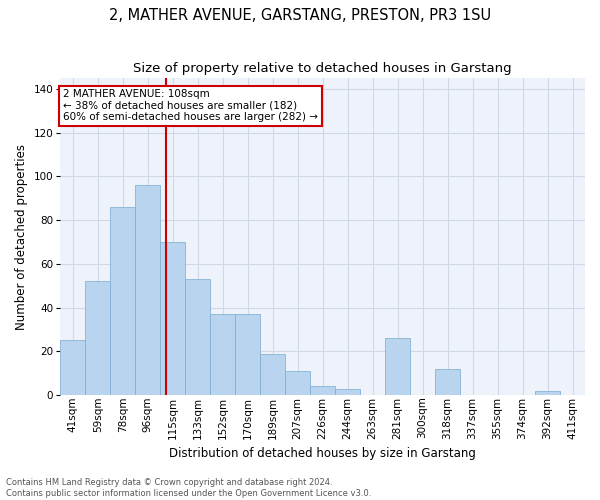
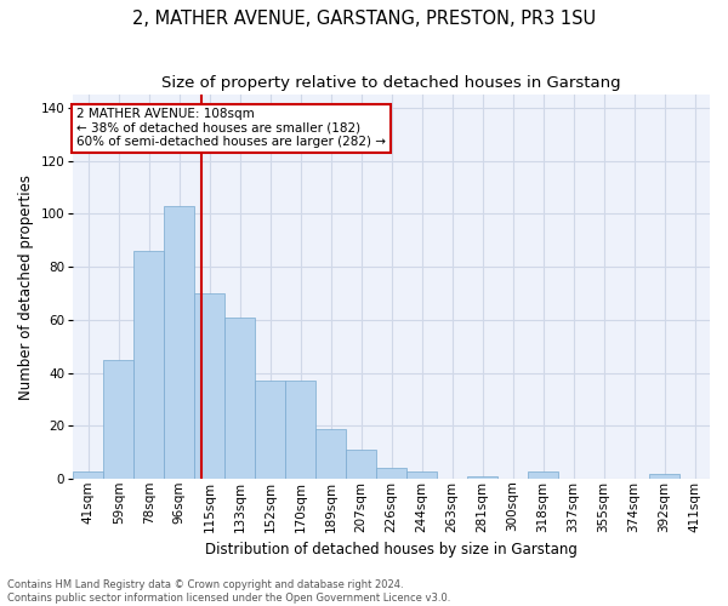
41sqm: 25 -> 3
59sqm: 52 -> 45
96sqm: 96 -> 103
133sqm: 53 -> 61
281sqm: 26 -> 1
318sqm: 12 -> 3
